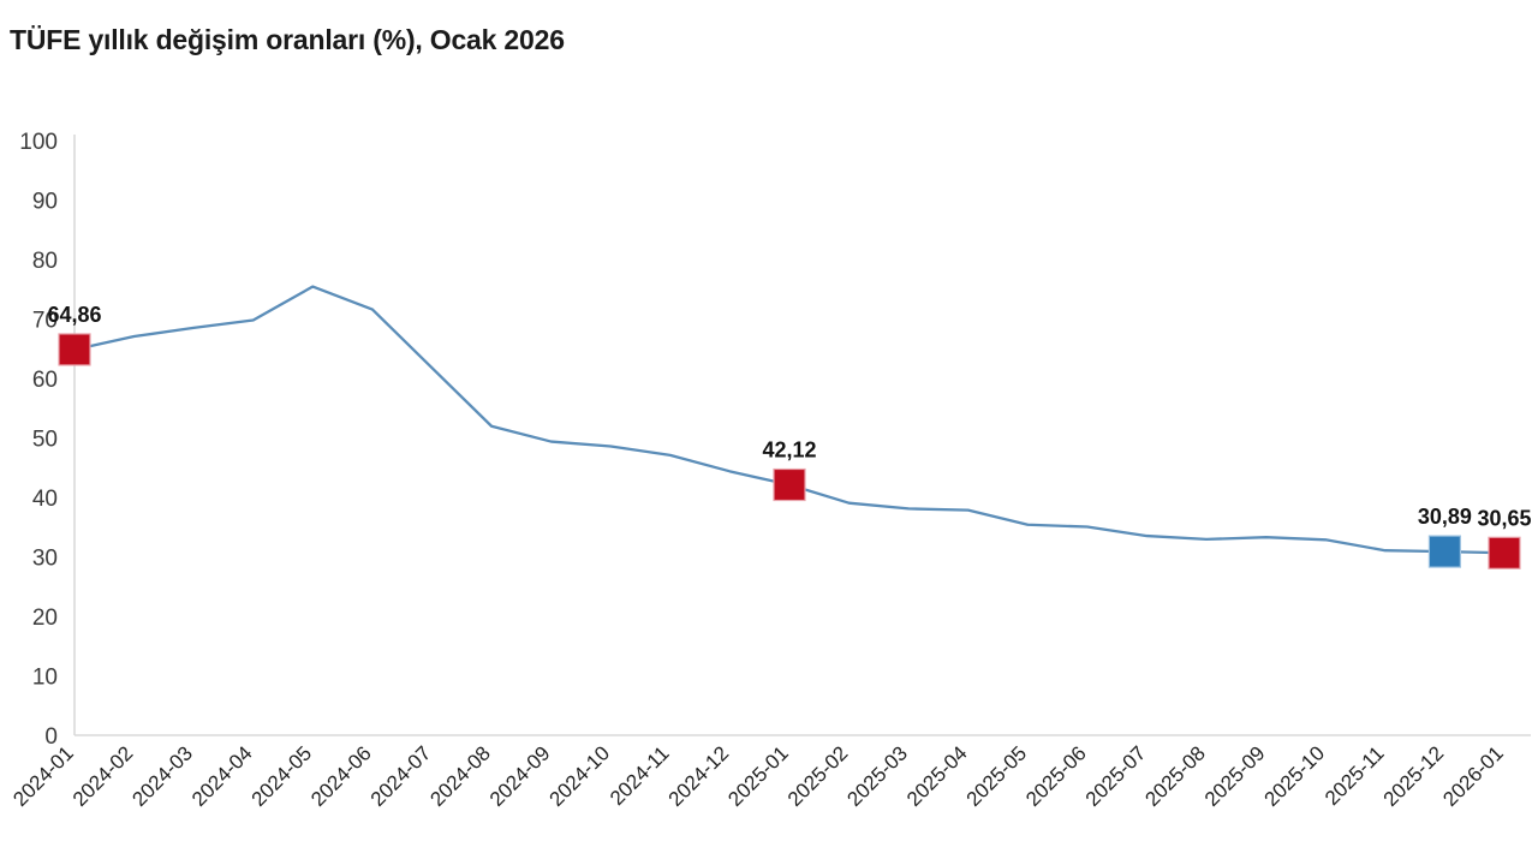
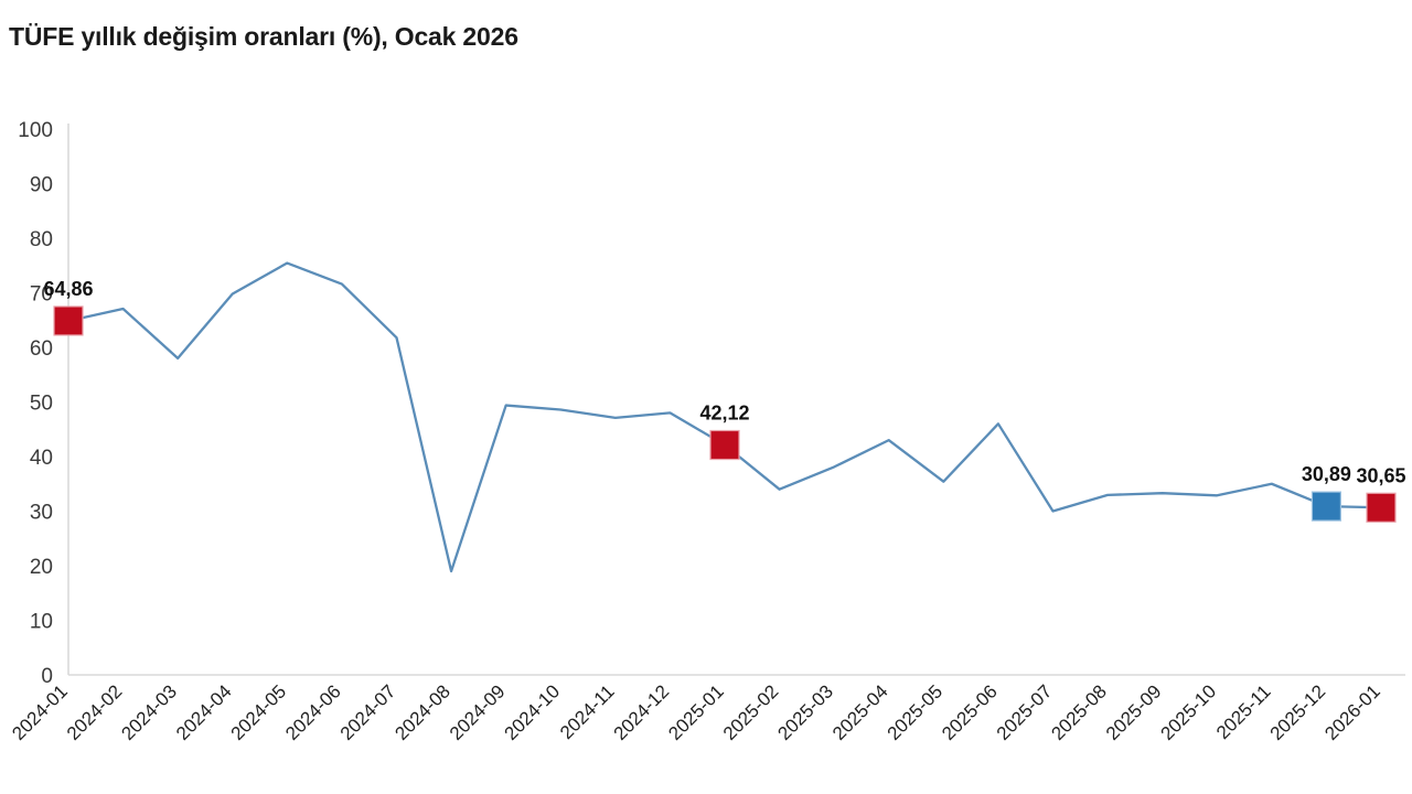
2024-03: 68 -> 58
2024-08: 52 -> 19
2024-12: 44 -> 48
2025-02: 39 -> 34
2025-04: 38 -> 43
2025-06: 35 -> 46
2025-07: 34 -> 30
2025-11: 31 -> 35
